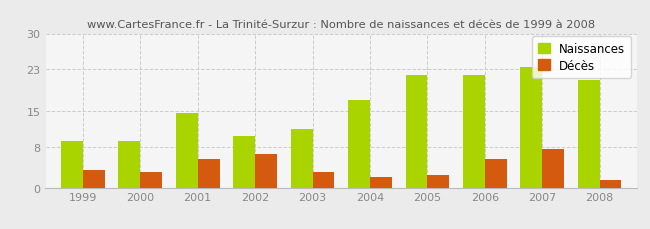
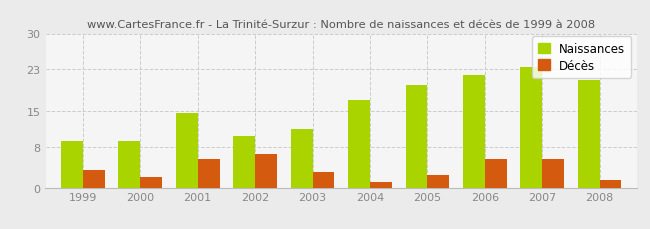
Décès/2000: 3.0 -> 2.0
Décès/2004: 2.0 -> 1.0
Naissances/2005: 22.0 -> 20.0
Décès/2007: 7.6 -> 5.5
